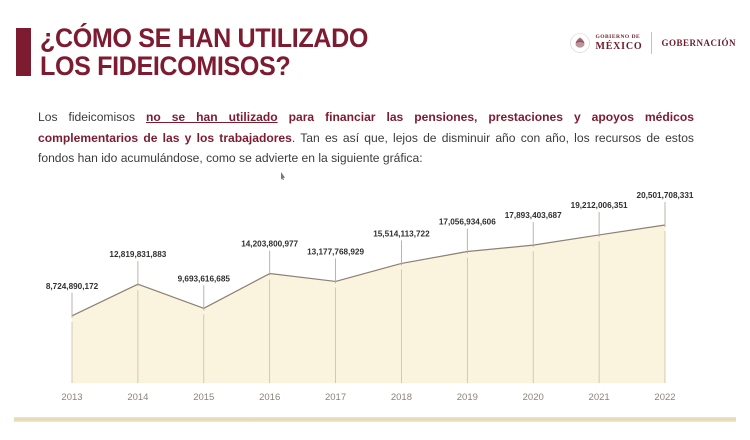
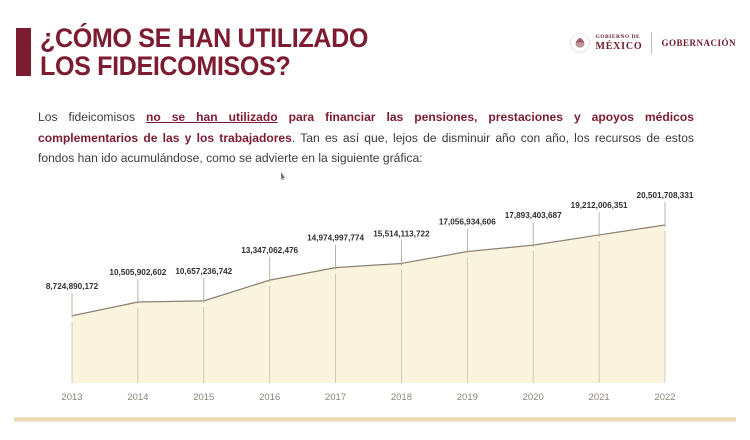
2014: 12,819,831,883 -> 10,505,902,602
2015: 9,693,616,685 -> 10,657,236,742
2016: 14,203,800,977 -> 13,347,062,476
2017: 13,177,768,929 -> 14,974,997,774
